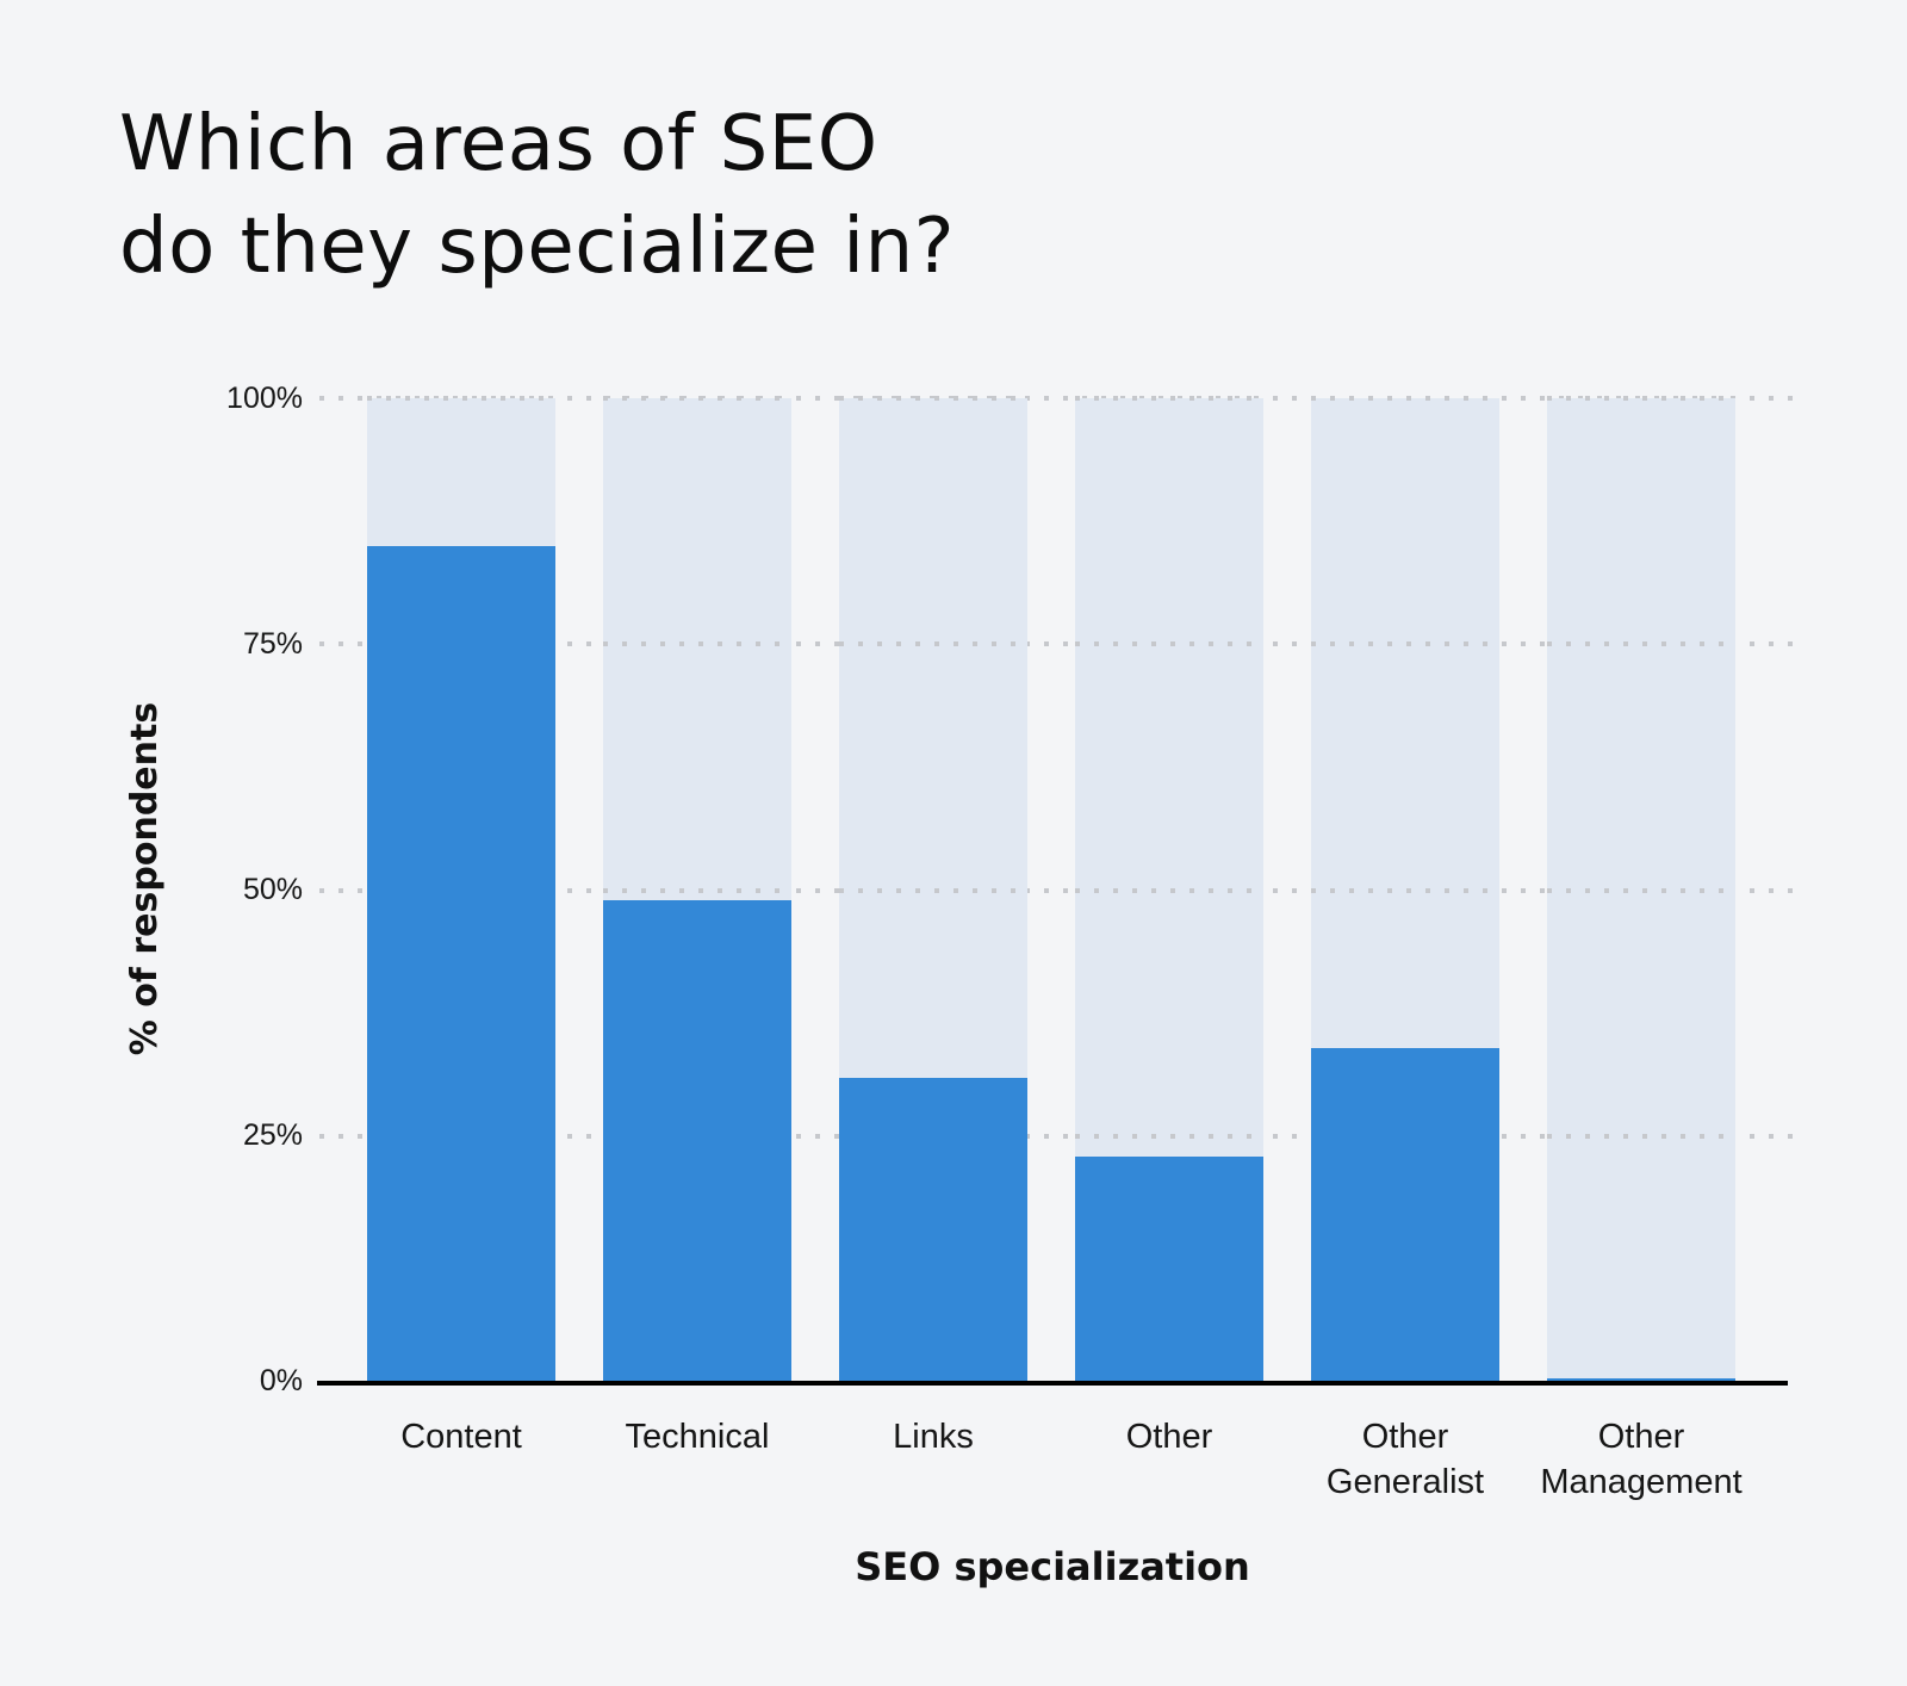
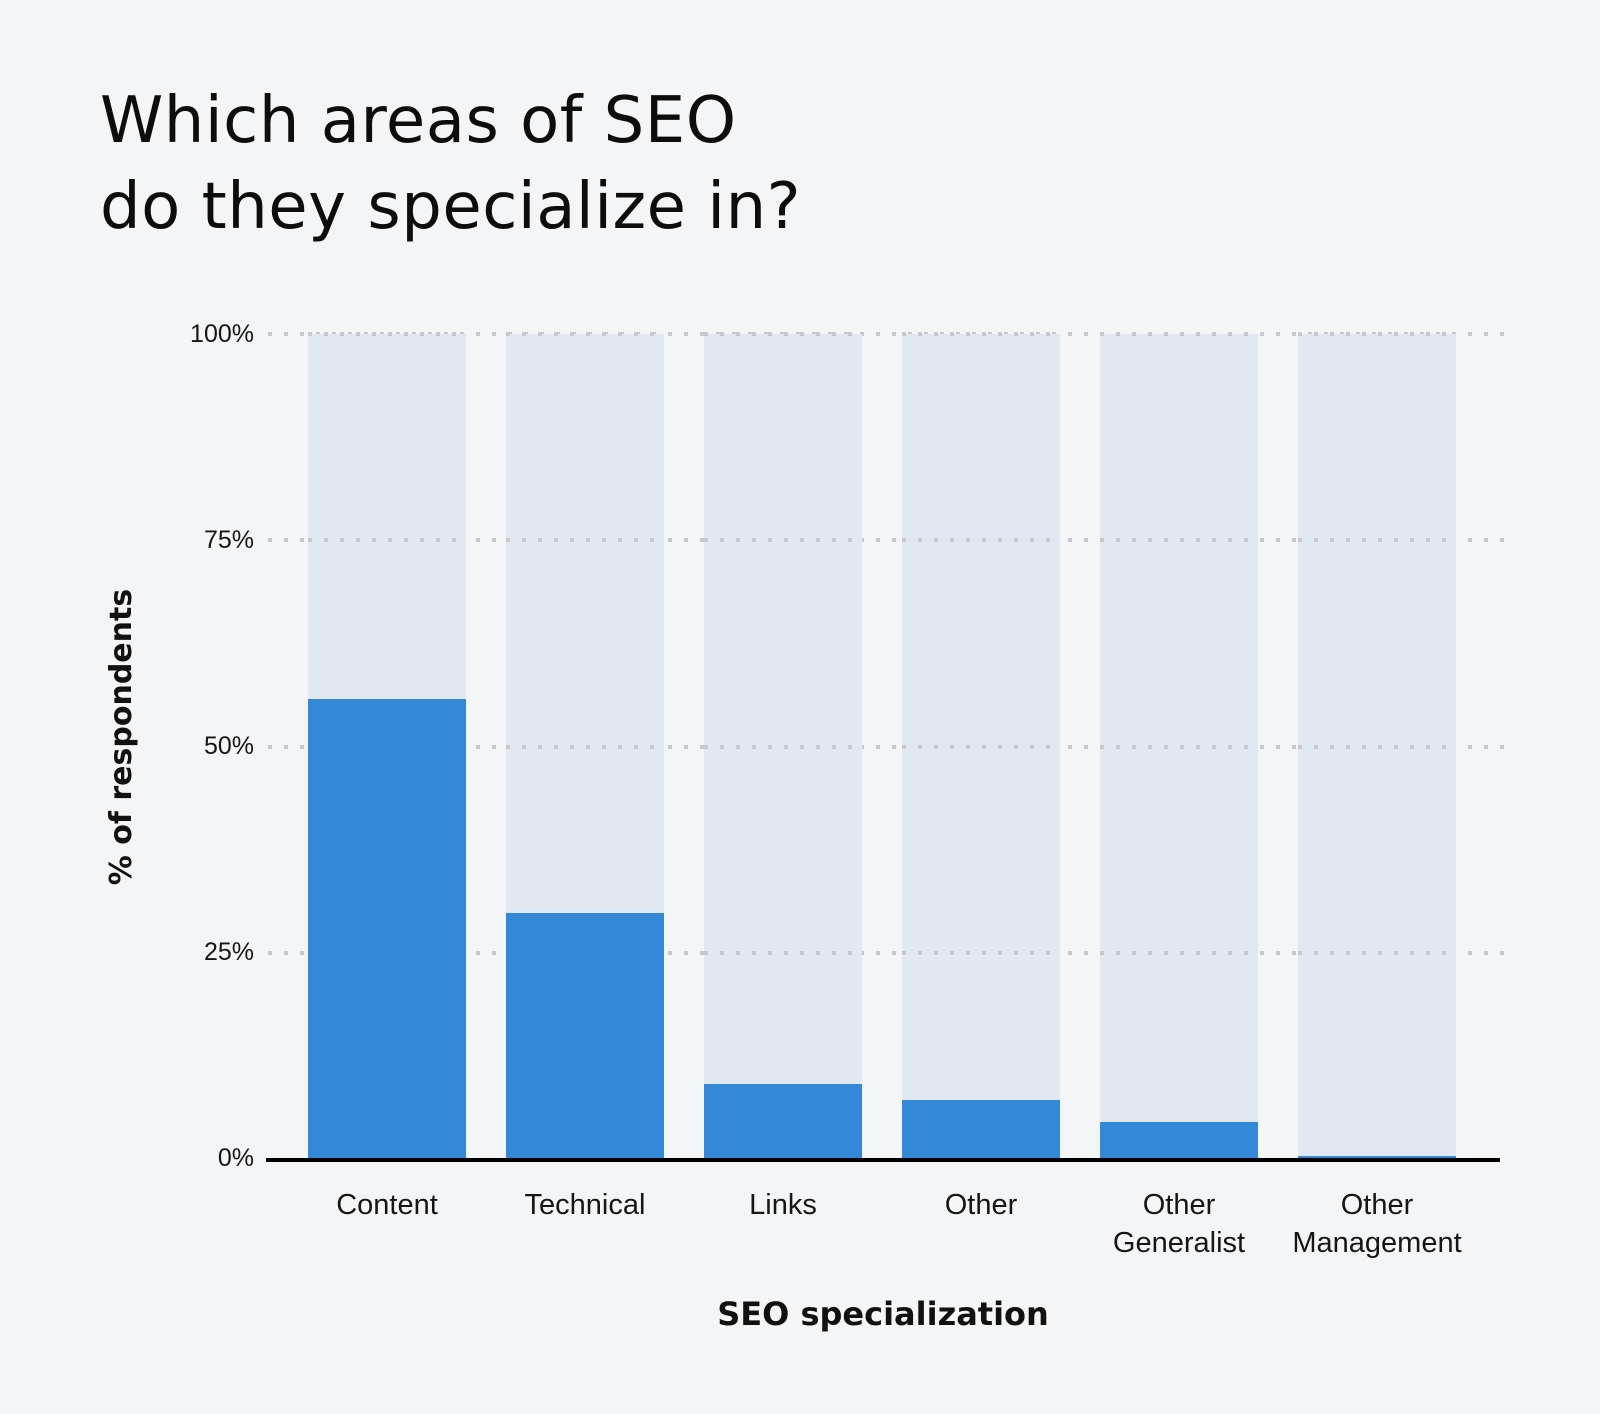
Content: 85% -> 56%
Technical: 49% -> 30%
Links: 31% -> 9%
Other: 23% -> 7%
Other Generalist: 34% -> 5%
